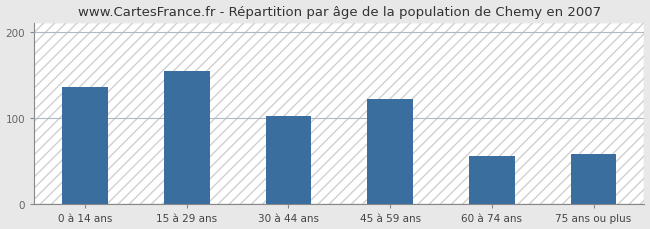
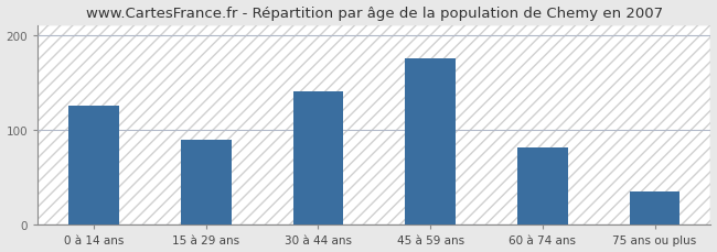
0 à 14 ans: 136 -> 125
15 à 29 ans: 154 -> 90
30 à 44 ans: 102 -> 140
45 à 59 ans: 122 -> 175
60 à 74 ans: 56 -> 82
75 ans ou plus: 58 -> 35
